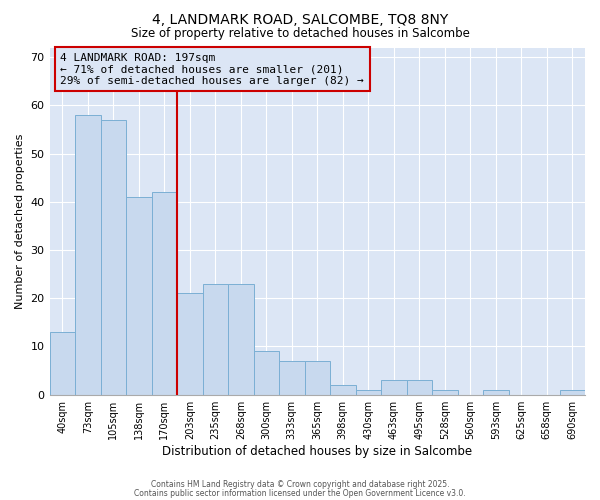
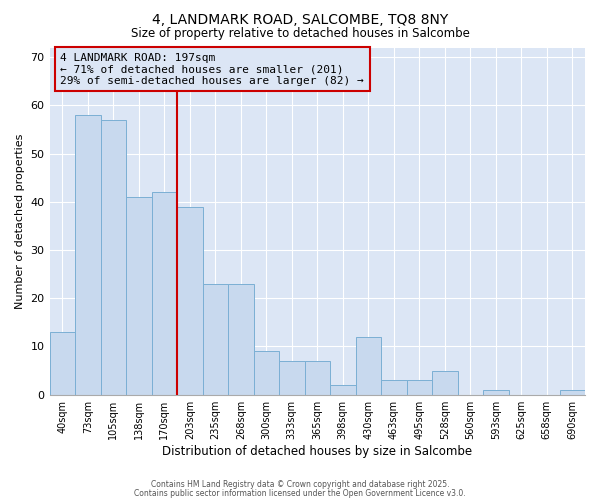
203sqm: 21 -> 39
430sqm: 1 -> 12
528sqm: 1 -> 5
